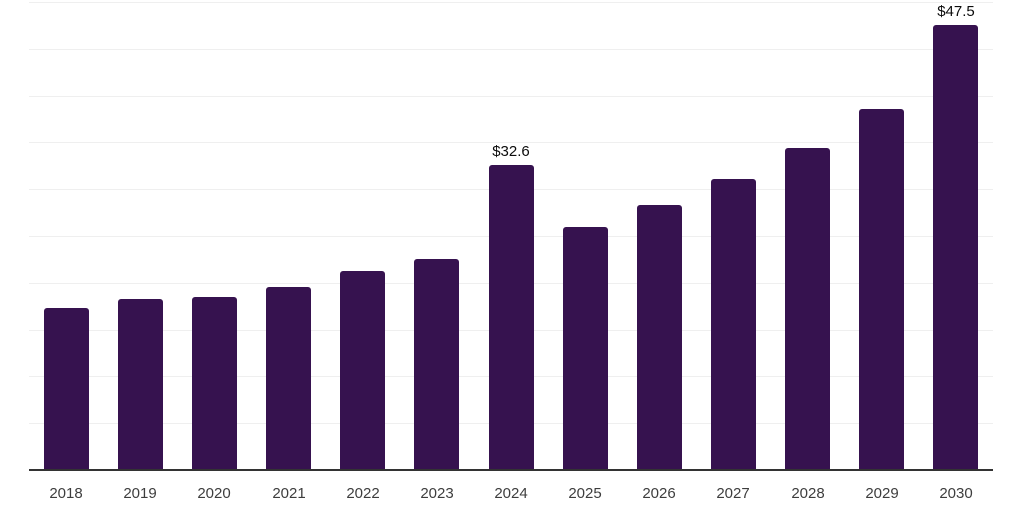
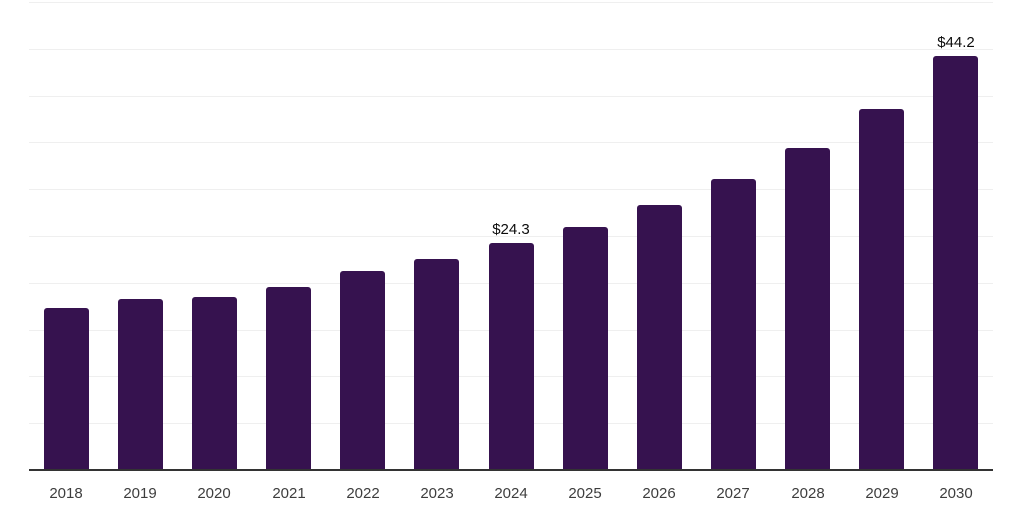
2024: $32.6 -> $24.3
2030: $47.5 -> $44.2
